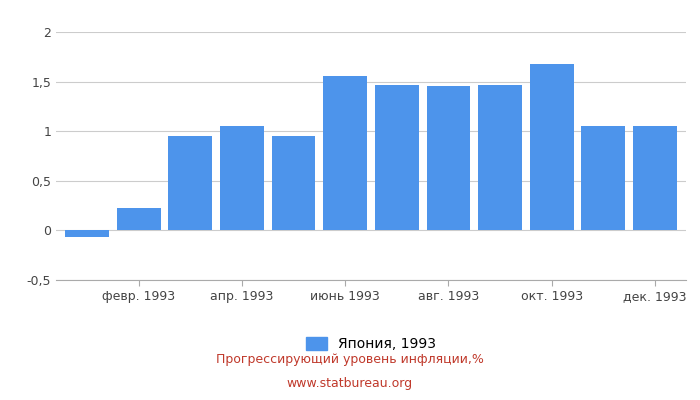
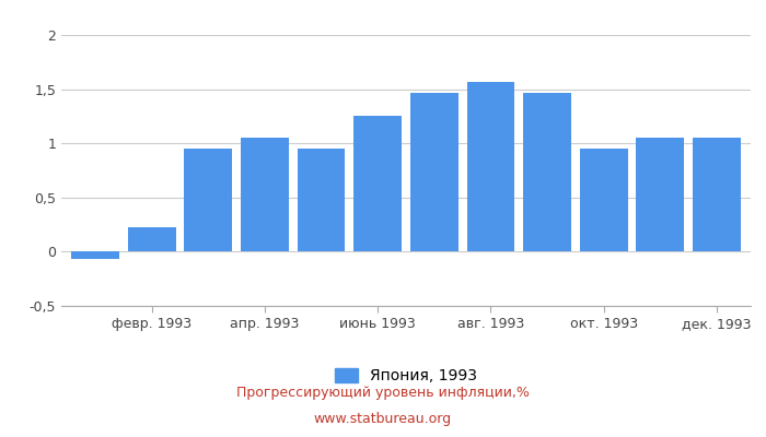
июнь 1993: 1,56 -> 1,25
авг. 1993: 1,46 -> 1,57
окт. 1993: 1,68 -> 0,95
